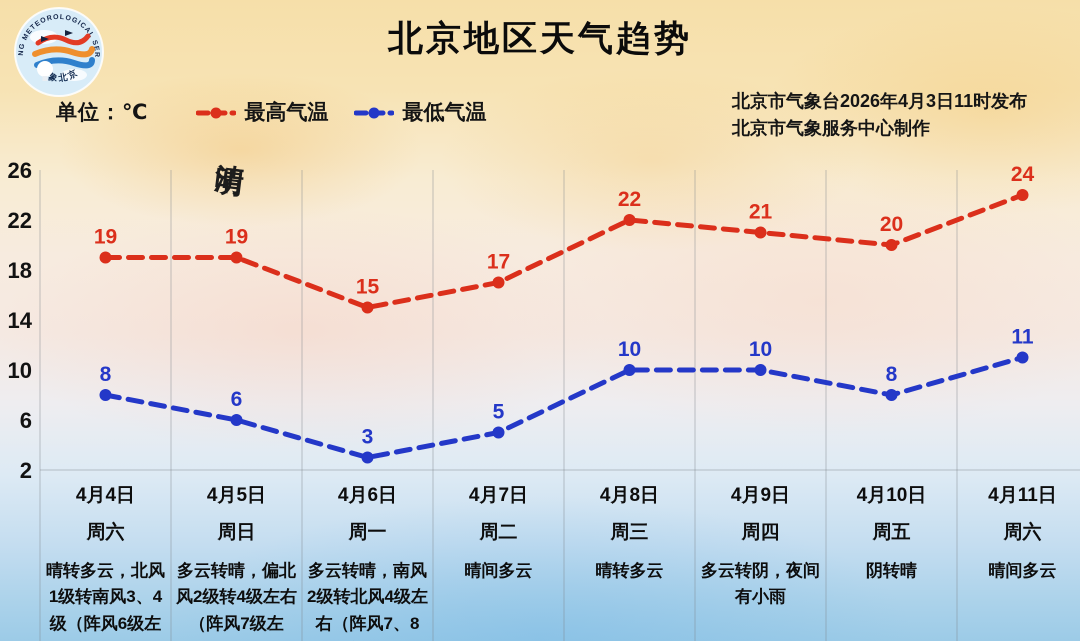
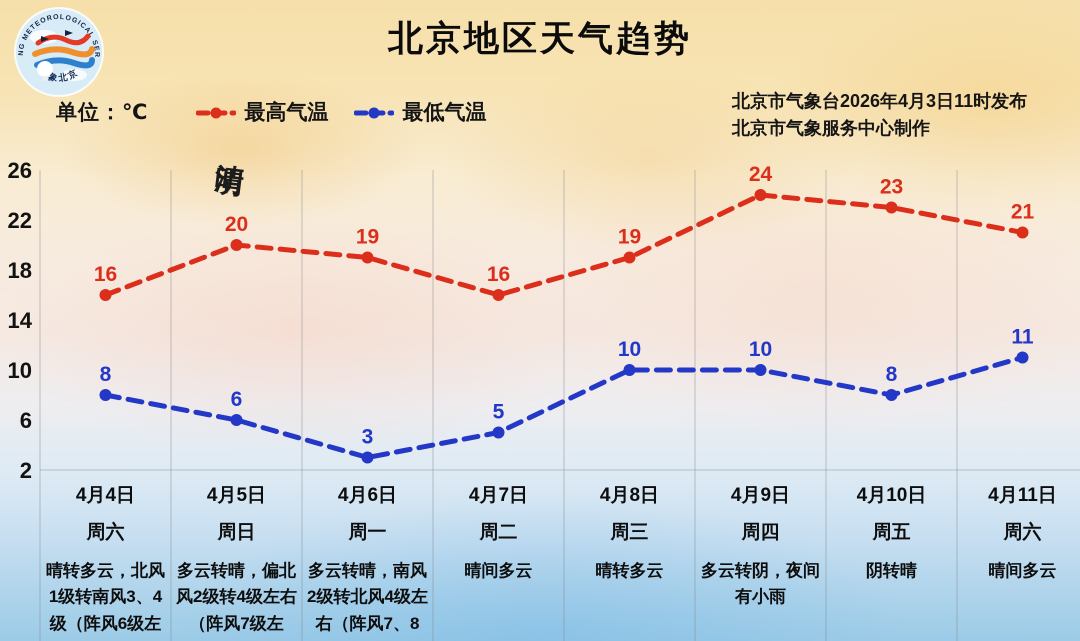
最高气温/4月4日: 19 -> 16
最高气温/4月5日: 19 -> 20
最高气温/4月6日: 15 -> 19
最高气温/4月7日: 17 -> 16
最高气温/4月8日: 22 -> 19
最高气温/4月9日: 21 -> 24
最高气温/4月10日: 20 -> 23
最高气温/4月11日: 24 -> 21
